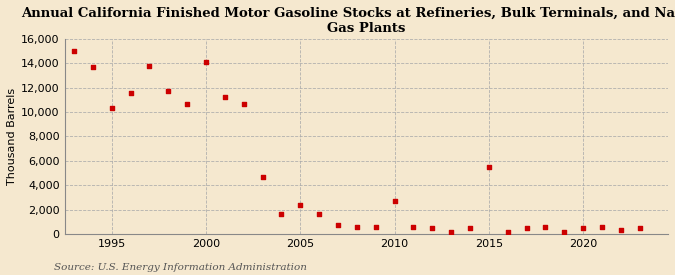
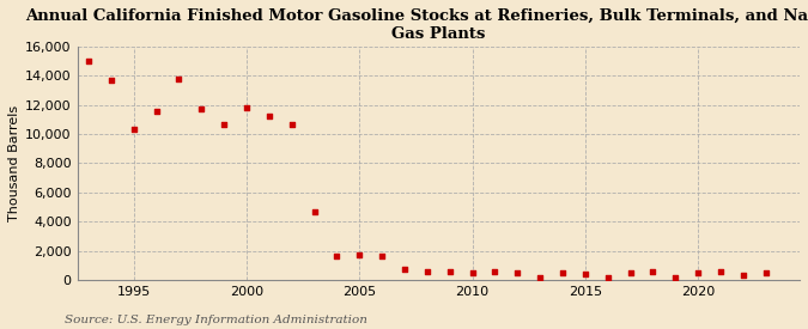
2000: 14,100 -> 11,800
2005: 2,400 -> 1,700
2010: 2,700 -> 500
2015: 5,500 -> 400
